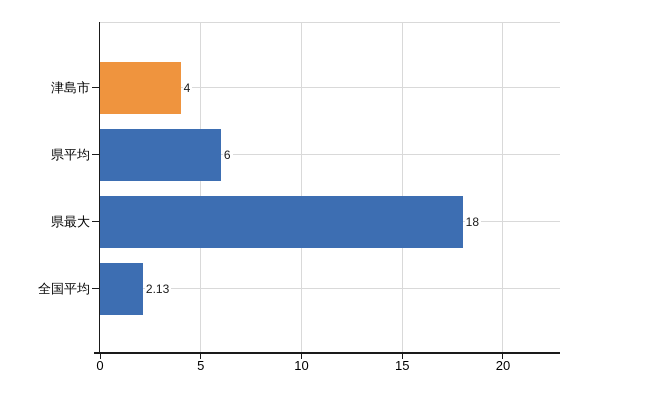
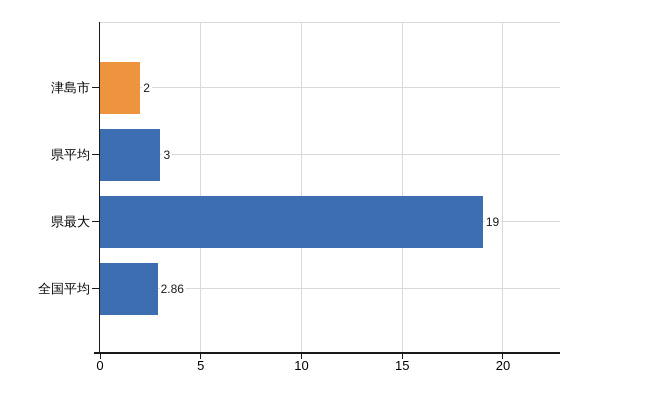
津島市: 4 -> 2
県平均: 6 -> 3
県最大: 18 -> 19
全国平均: 2.13 -> 2.86
